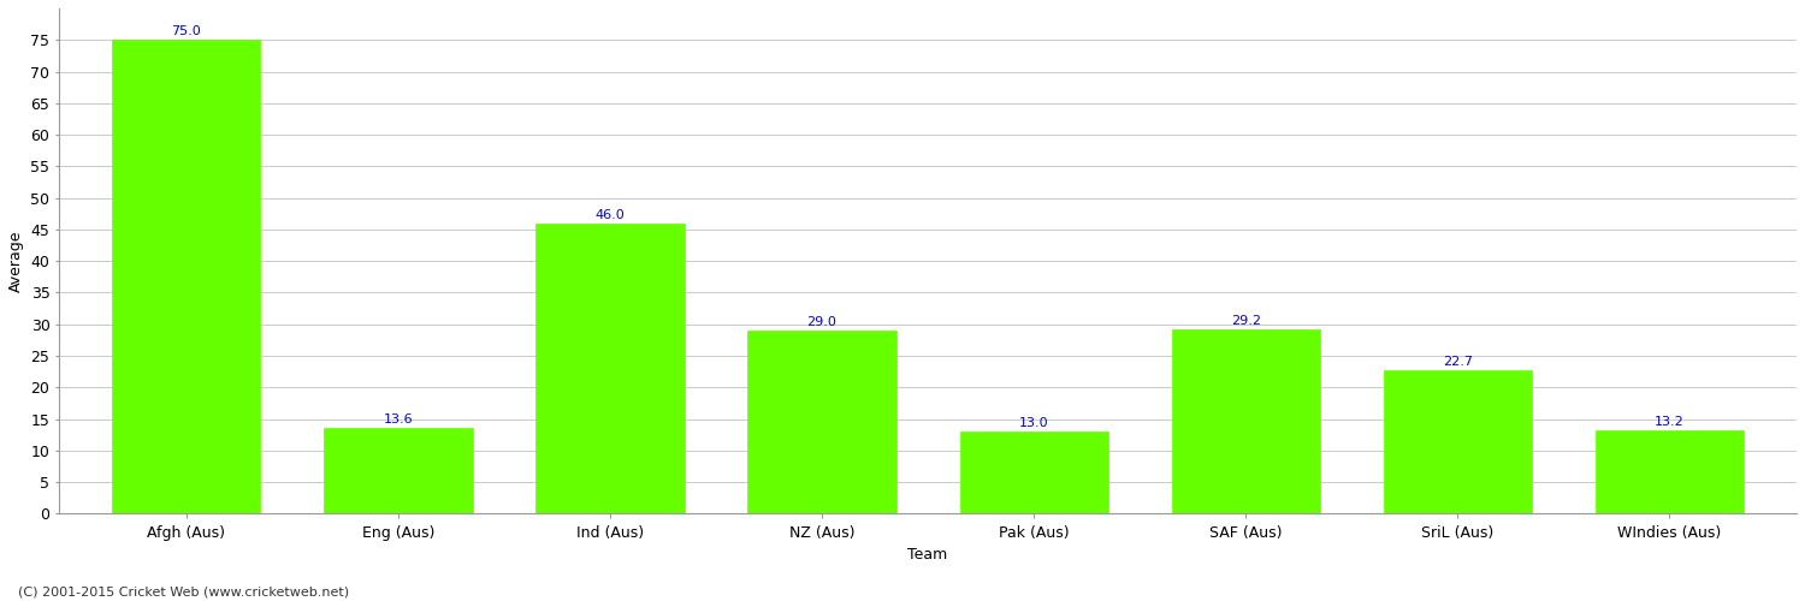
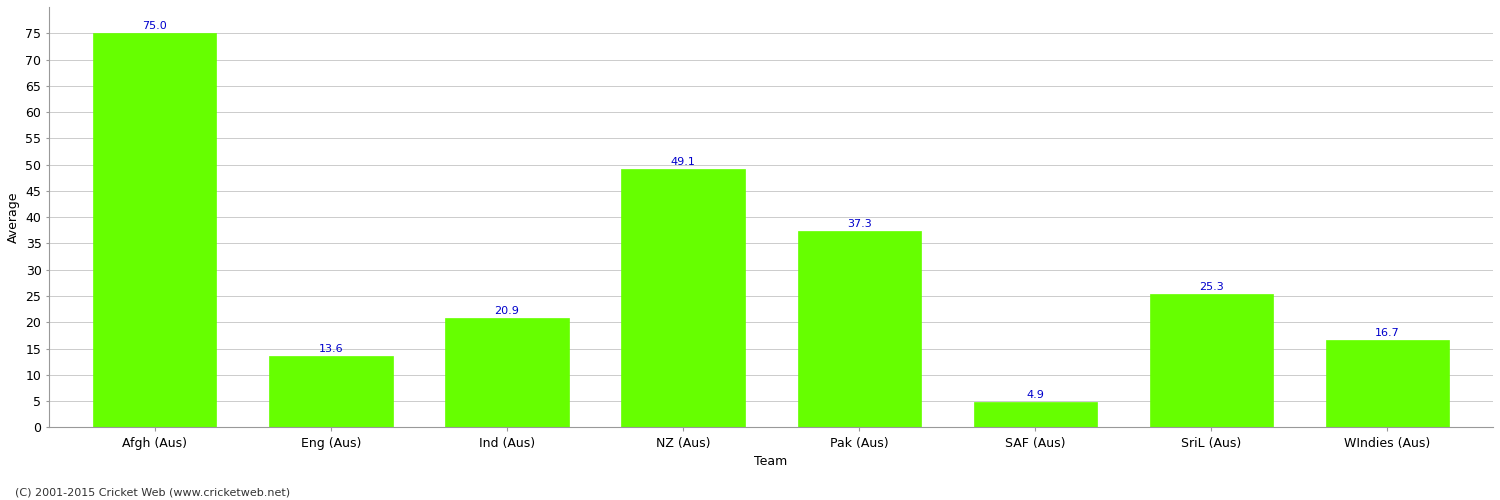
Ind (Aus): 46.0 -> 20.9
NZ (Aus): 29.0 -> 49.1
Pak (Aus): 13.0 -> 37.3
SAF (Aus): 29.2 -> 4.9
SriL (Aus): 22.7 -> 25.3
WIndies (Aus): 13.2 -> 16.7
